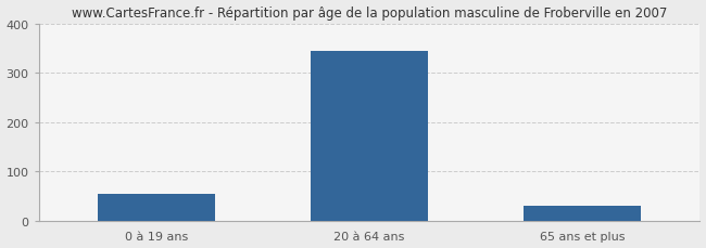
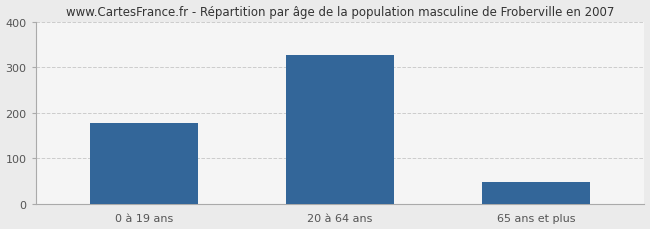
0 à 19 ans: 55 -> 177
20 à 64 ans: 345 -> 326
65 ans et plus: 30 -> 47
